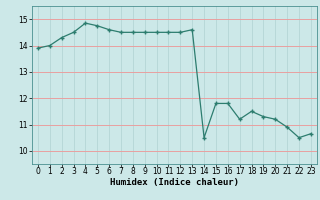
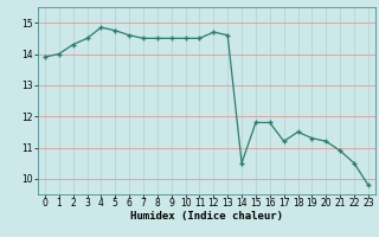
12: 14.50 -> 14.70
23: 10.65 -> 9.80
